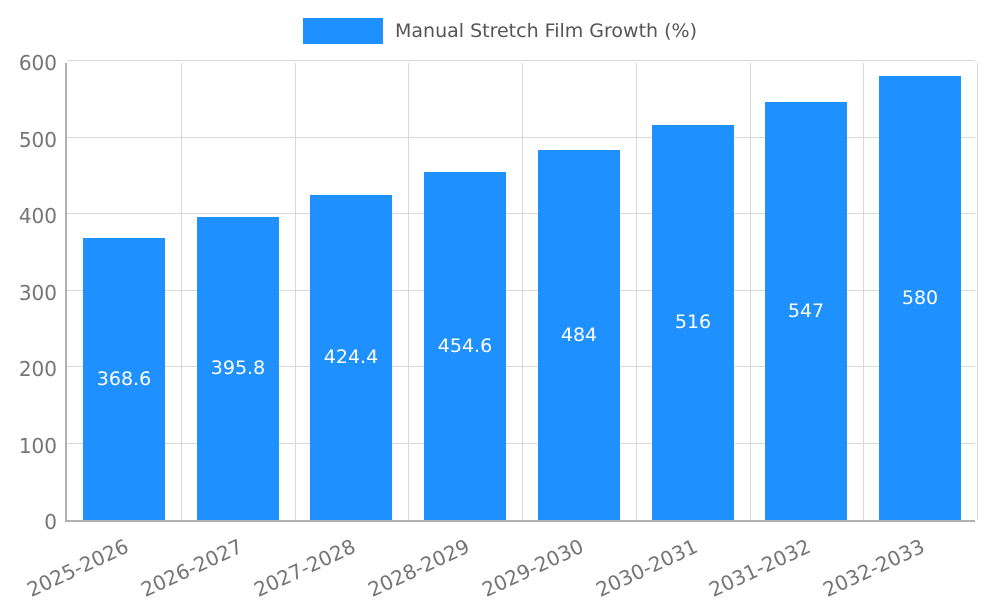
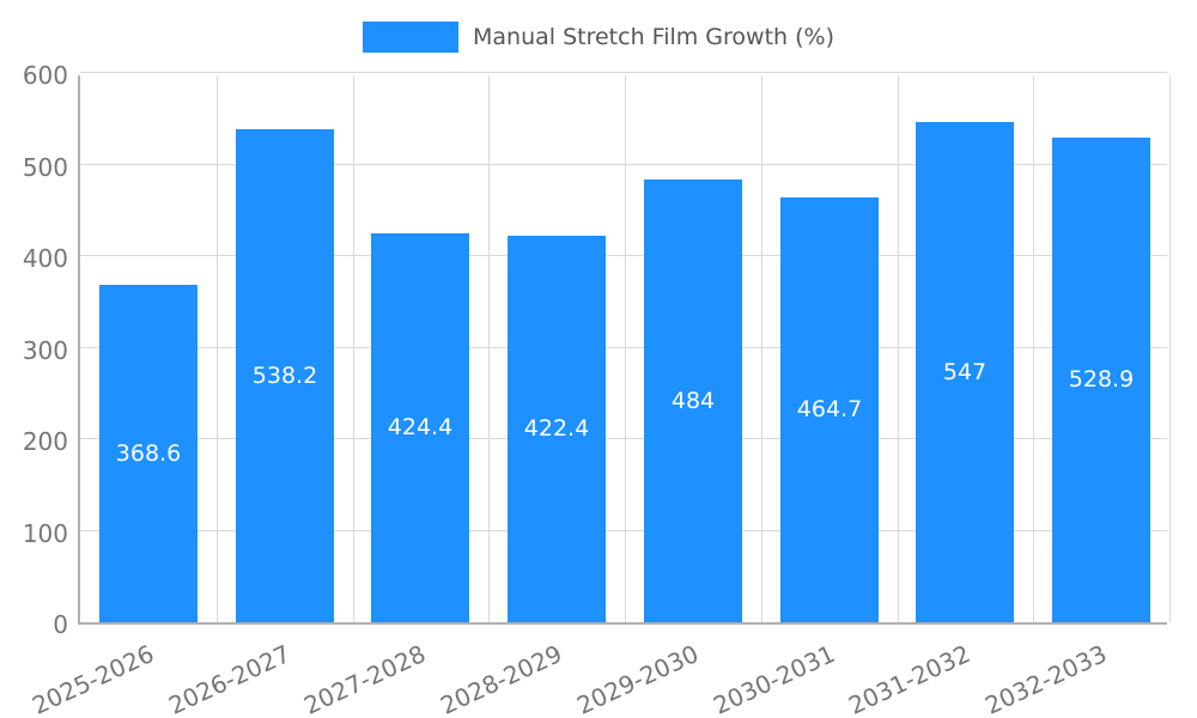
2026-2027: 395.8 -> 538.2
2028-2029: 454.6 -> 422.4
2030-2031: 516 -> 464.7
2032-2033: 580 -> 528.9
